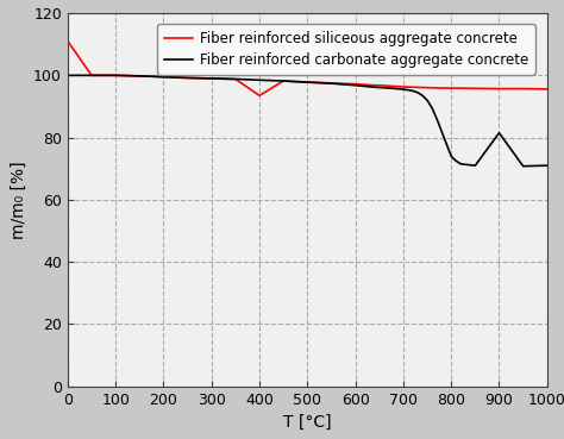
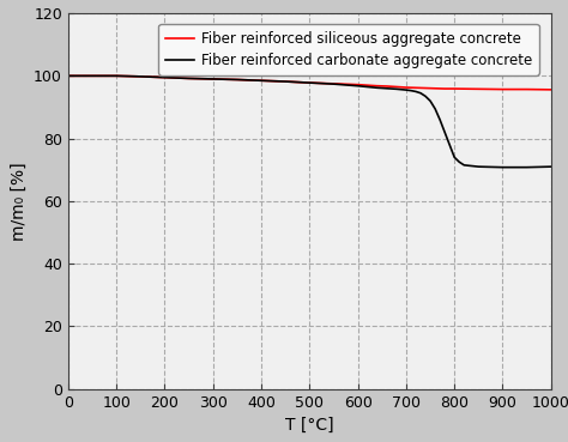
Fiber reinforced siliceous aggregate concrete/0: 111.0 -> 100.0
Fiber reinforced siliceous aggregate concrete/400: 93.5 -> 98.5
Fiber reinforced carbonate aggregate concrete/900: 81.5 -> 70.8
